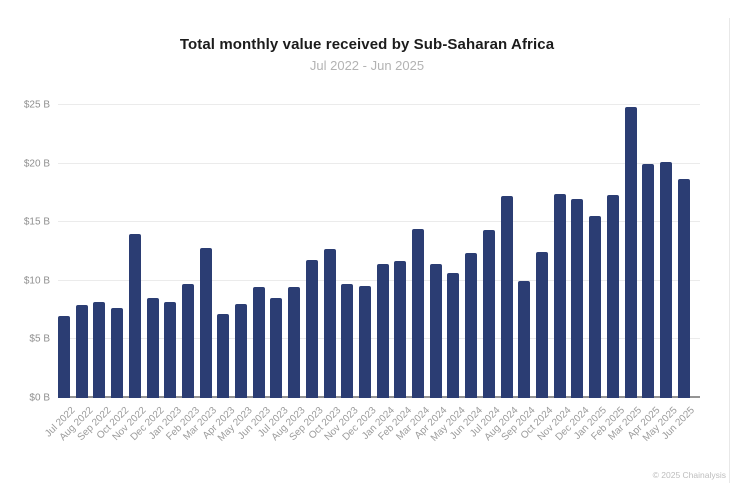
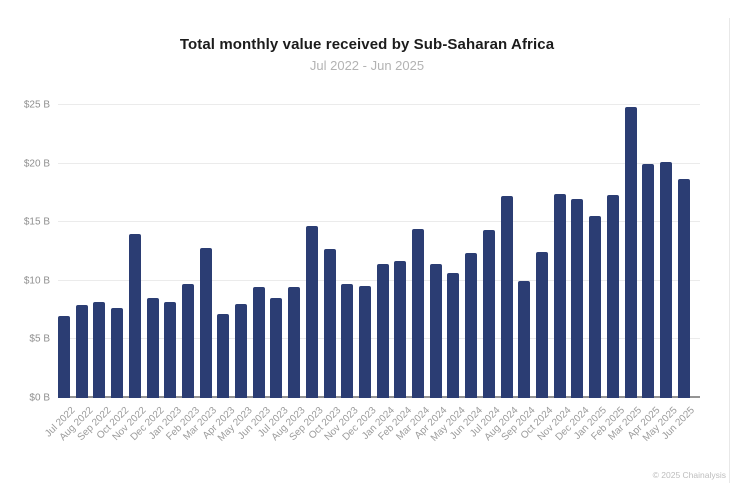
Sep 2023: $11.8B -> $14.7B
